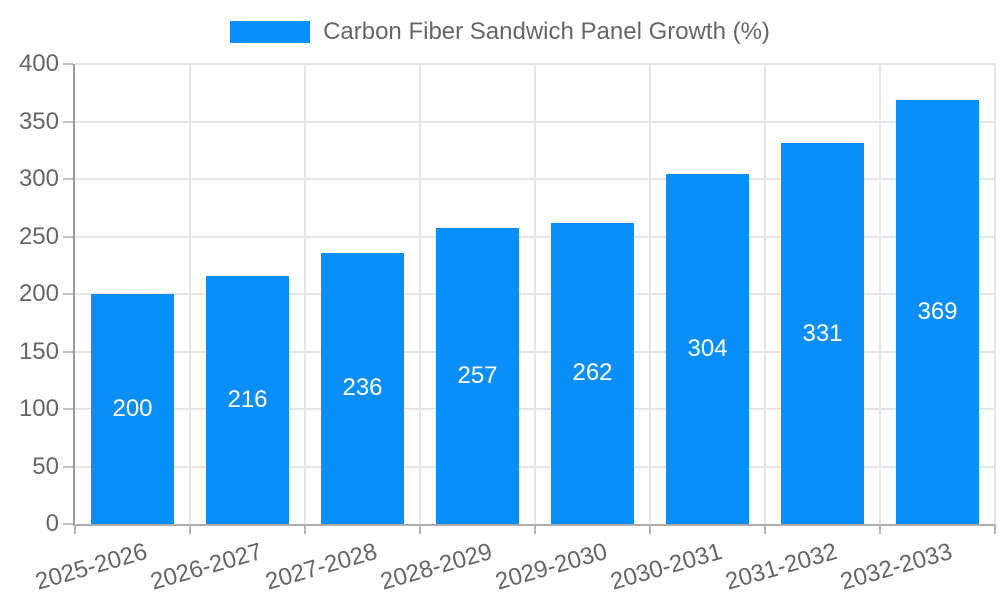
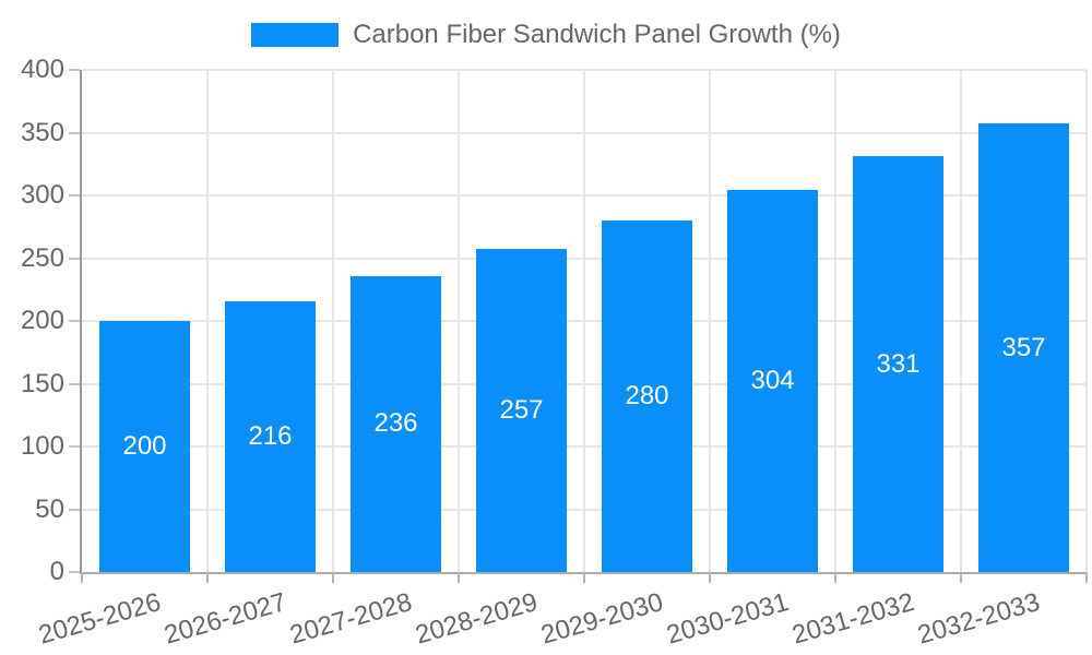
2029-2030: 262 -> 280
2032-2033: 369 -> 357
